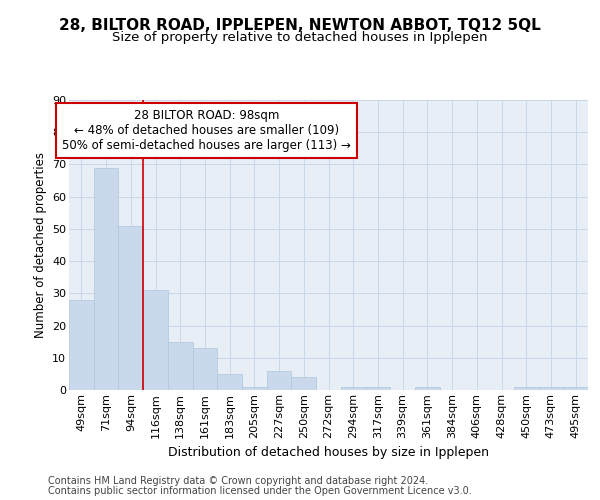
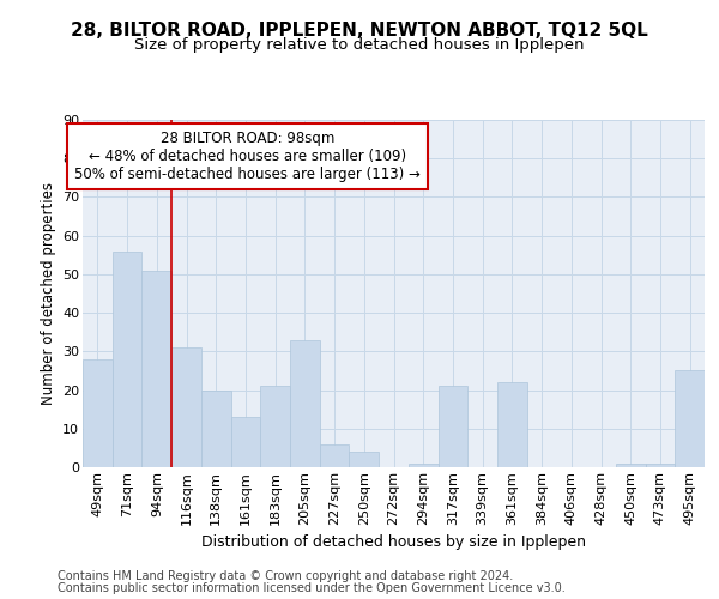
71sqm: 69 -> 56
138sqm: 15 -> 20
183sqm: 5 -> 21
205sqm: 1 -> 33
317sqm: 1 -> 21
361sqm: 1 -> 22
495sqm: 1 -> 25
